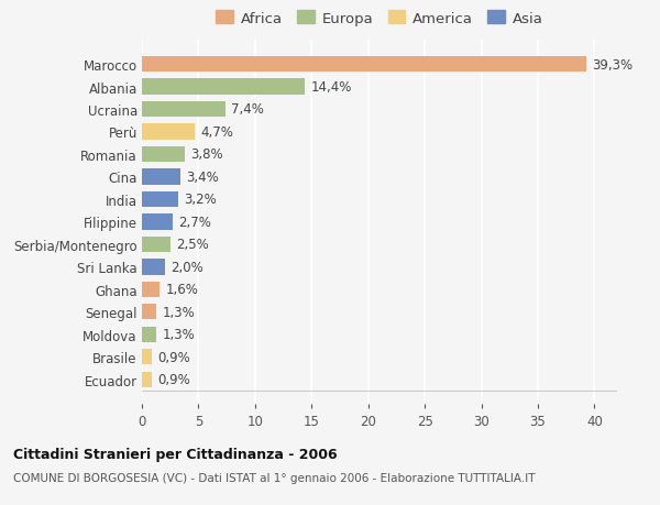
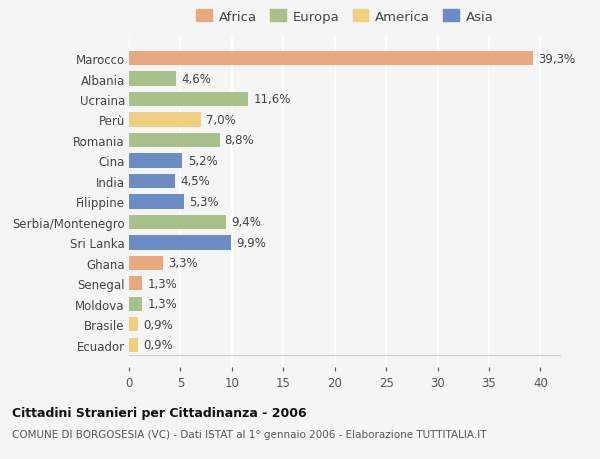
Albania: 14,4% -> 4,6%
Ucraina: 7,4% -> 11,6%
Perù: 4,7% -> 7,0%
Romania: 3,8% -> 8,8%
Cina: 3,4% -> 5,2%
India: 3,2% -> 4,5%
Filippine: 2,7% -> 5,3%
Serbia/Montenegro: 2,5% -> 9,4%
Sri Lanka: 2,0% -> 9,9%
Ghana: 1,6% -> 3,3%
